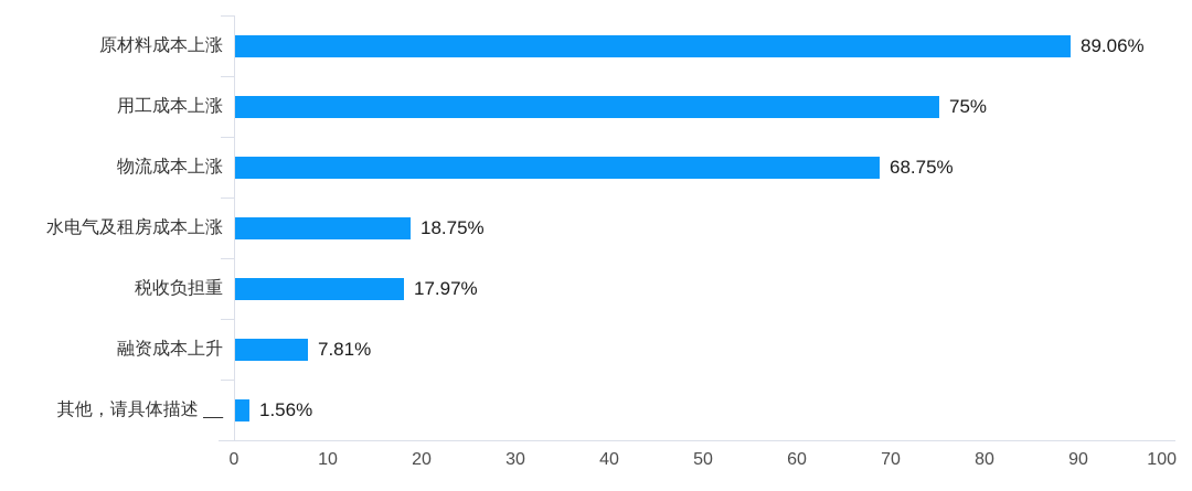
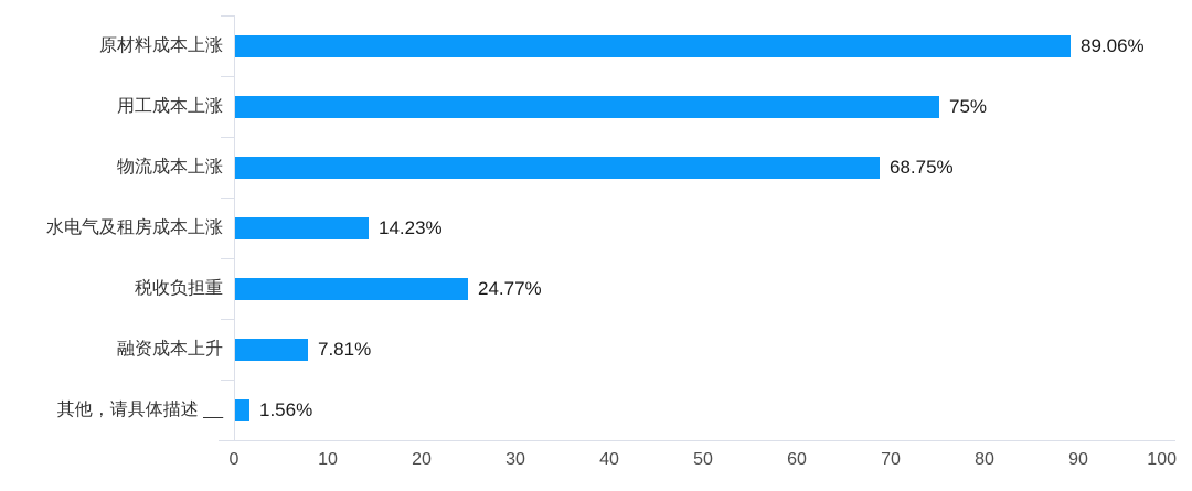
水电气及租房成本上涨: 18.75% -> 14.23%
税收负担重: 17.97% -> 24.77%
